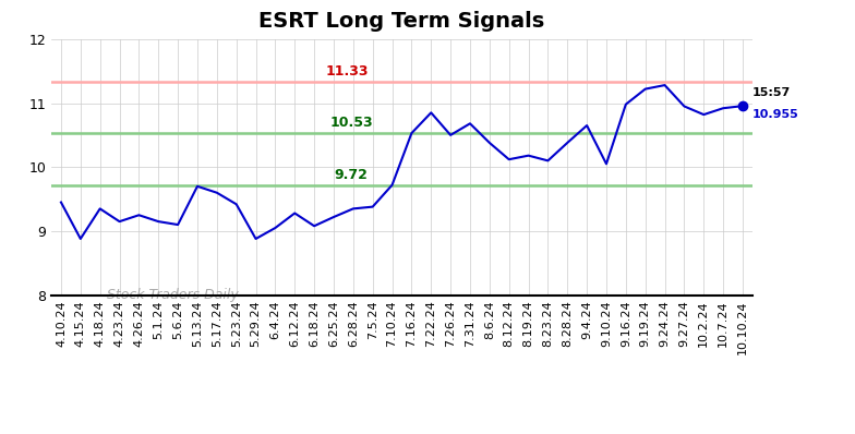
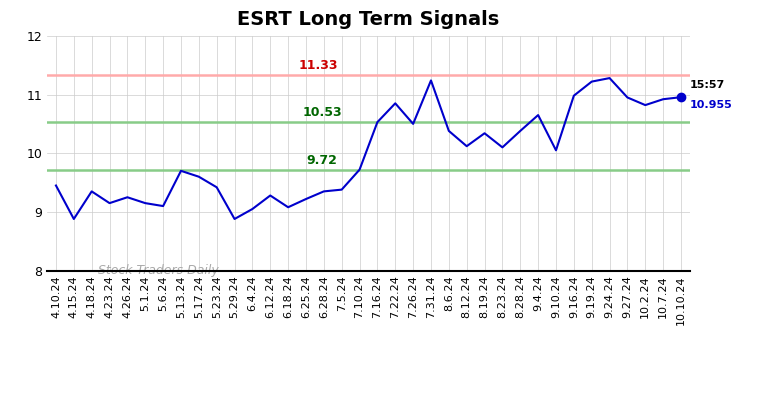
7.31.24: 10.68 -> 11.24
8.19.24: 10.18 -> 10.34
